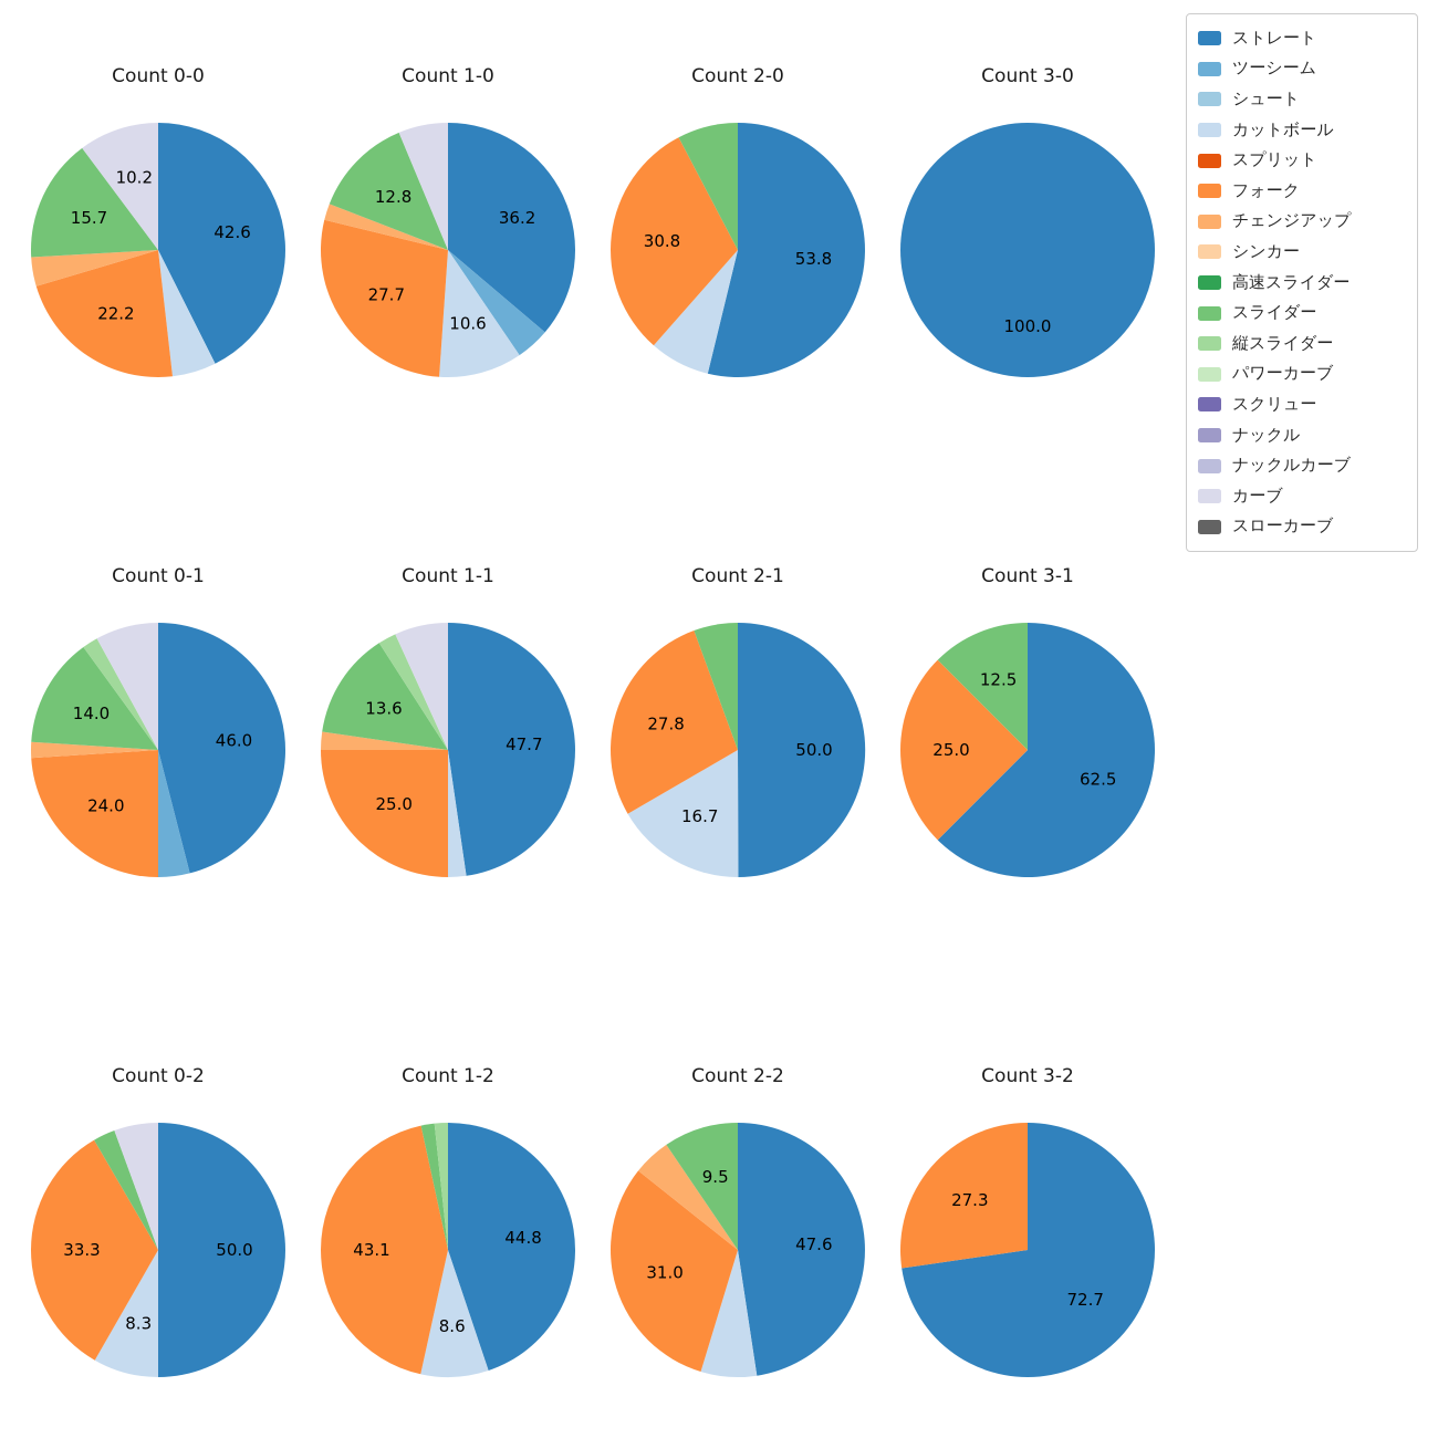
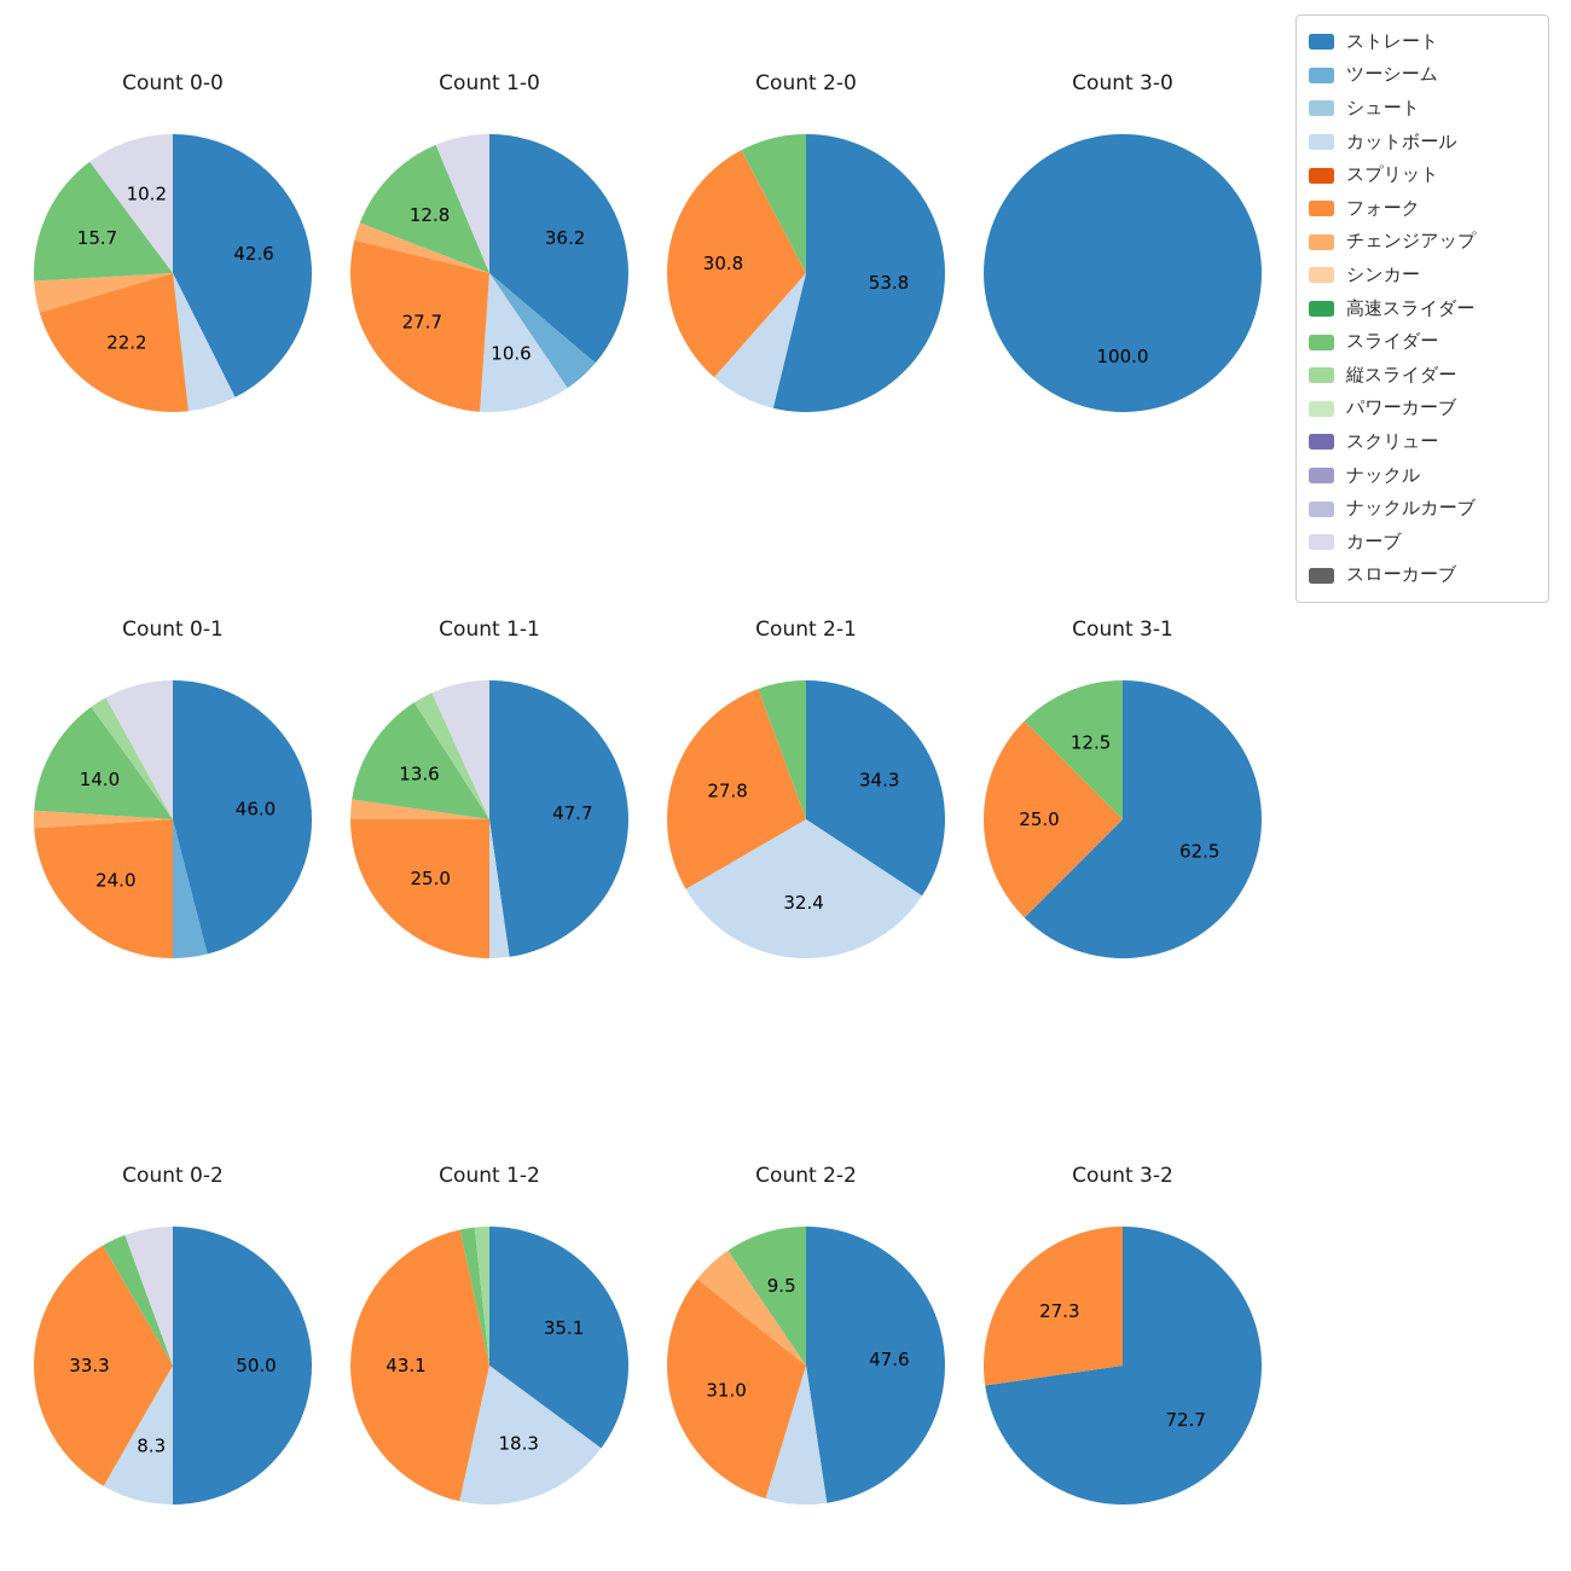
Count 2-1/ストレート: 50.0 -> 34.3
Count 2-1/カットボール: 16.7 -> 32.4
Count 1-2/ストレート: 44.8 -> 35.1
Count 1-2/カットボール: 8.6 -> 18.3
